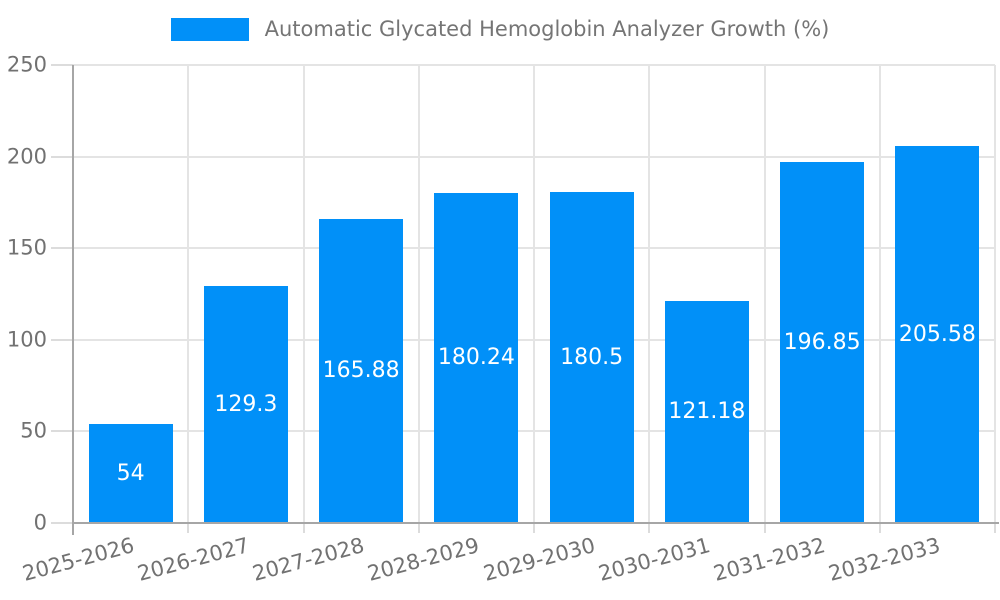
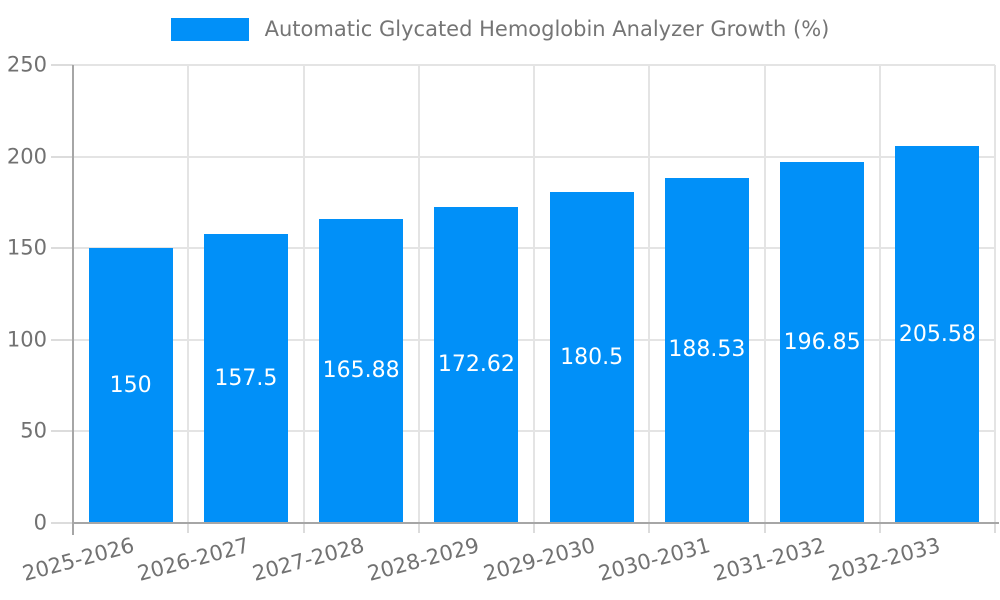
2025-2026: 54 -> 150
2026-2027: 129.3 -> 157.5
2028-2029: 180.24 -> 172.62
2030-2031: 121.18 -> 188.53
